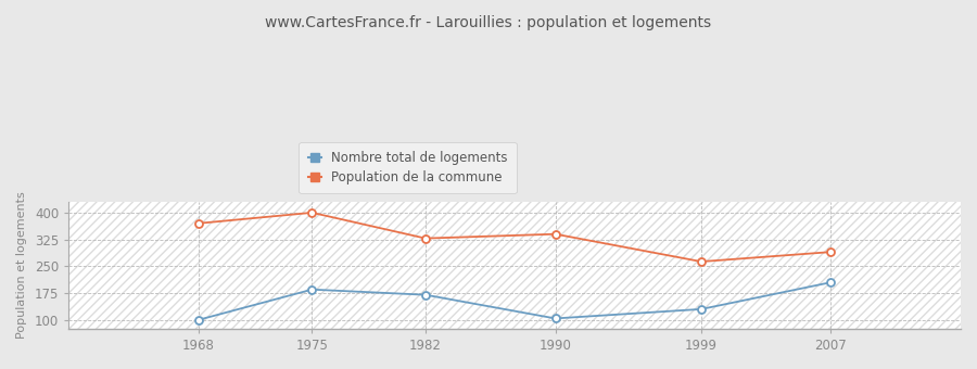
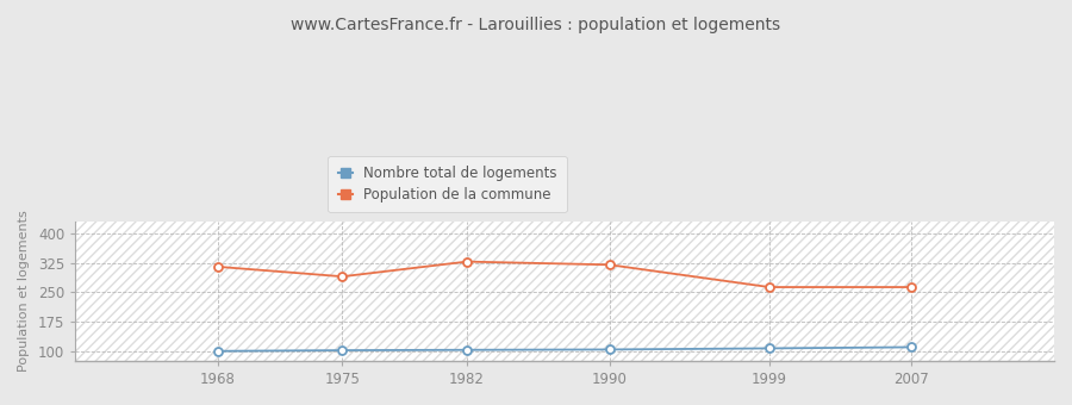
Population de la commune/1968: 370 -> 315
Nombre total de logements/1975: 185 -> 102
Population de la commune/1975: 400 -> 290
Nombre total de logements/1982: 170 -> 103
Population de la commune/1990: 340 -> 320
Nombre total de logements/1999: 130 -> 107
Nombre total de logements/2007: 205 -> 110
Population de la commune/2007: 290 -> 263
